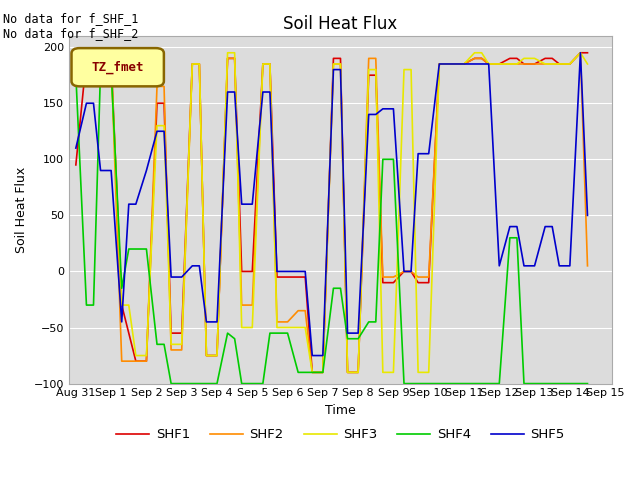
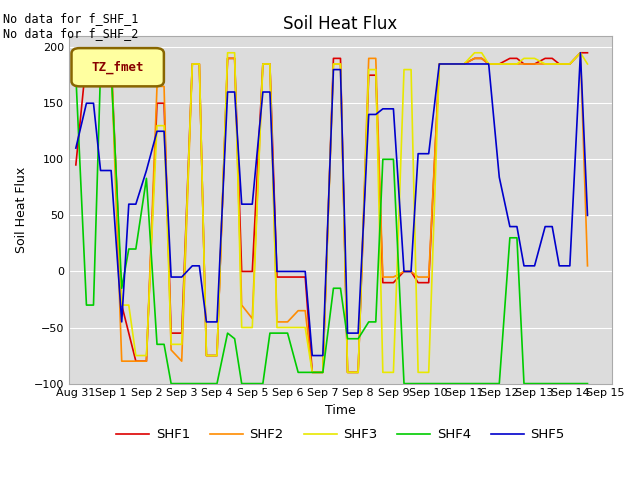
SHF4/Sep 2: 20 -> 83
SHF2/Sep 3: -70 -> -80
SHF2/Sep 5: -30 -> -42
SHF5/Sep 12: 5 -> 84
